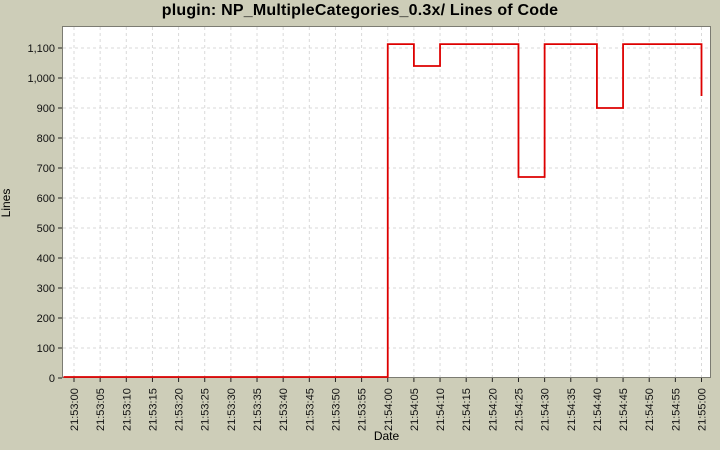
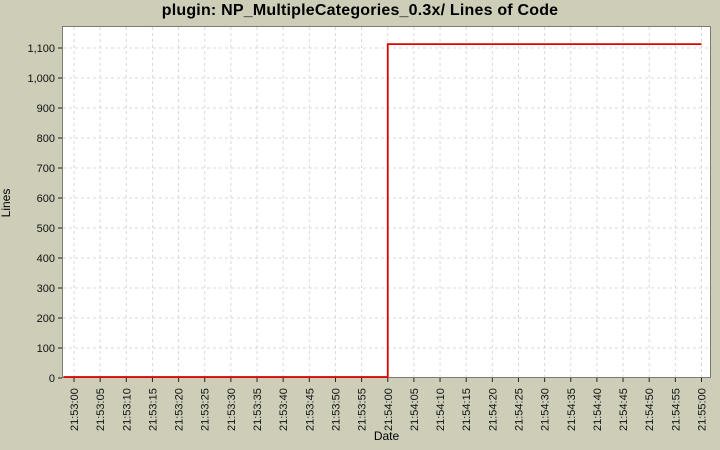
21:54:05: 1040 -> 1110
21:54:25: 670 -> 1110
21:54:40: 900 -> 1110
21:55:00: 940 -> 1110
